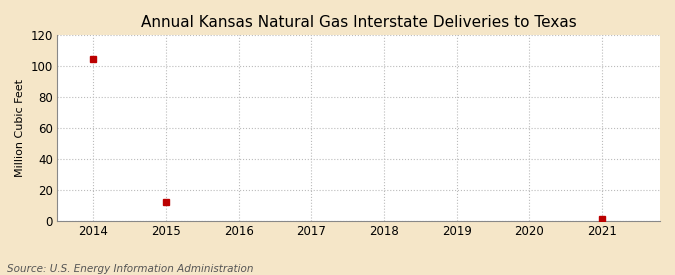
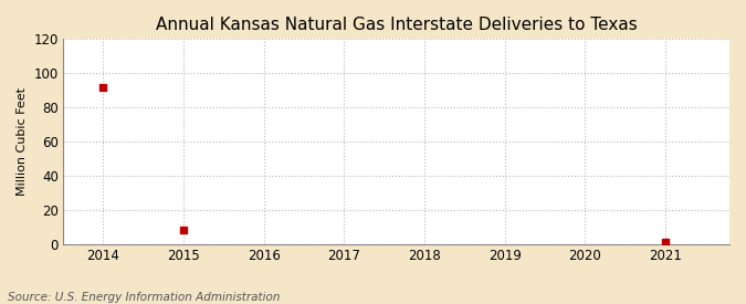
2014: 105 -> 92
2015: 12 -> 8
